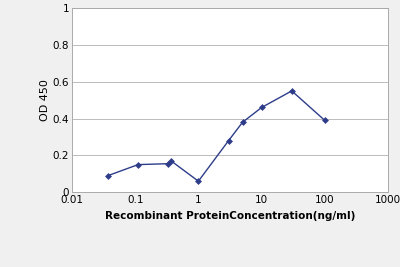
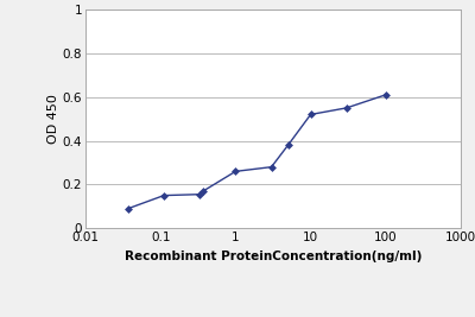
1: 0.06 -> 0.26
10: 0.46 -> 0.52
100: 0.39 -> 0.61
